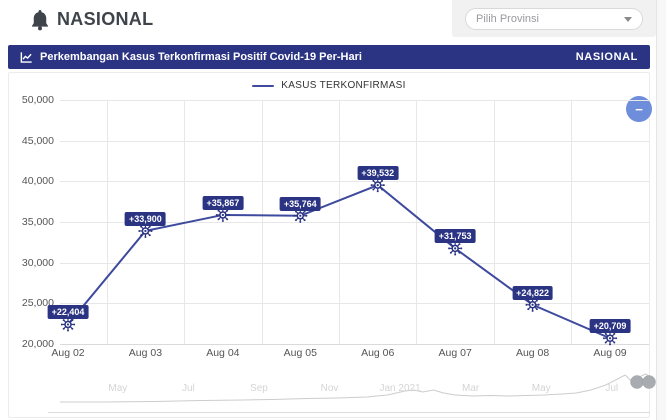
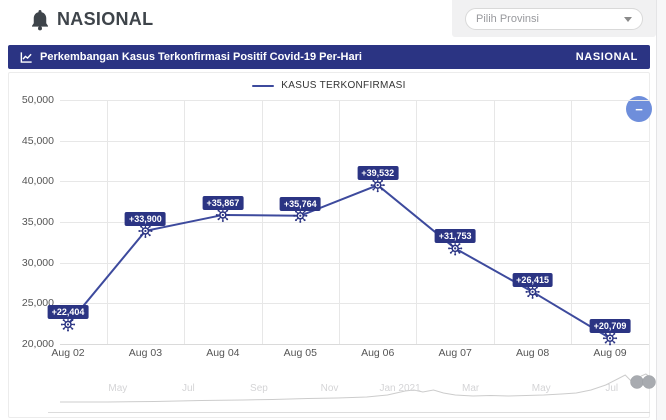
Aug 08: +24,822 -> +26,415
